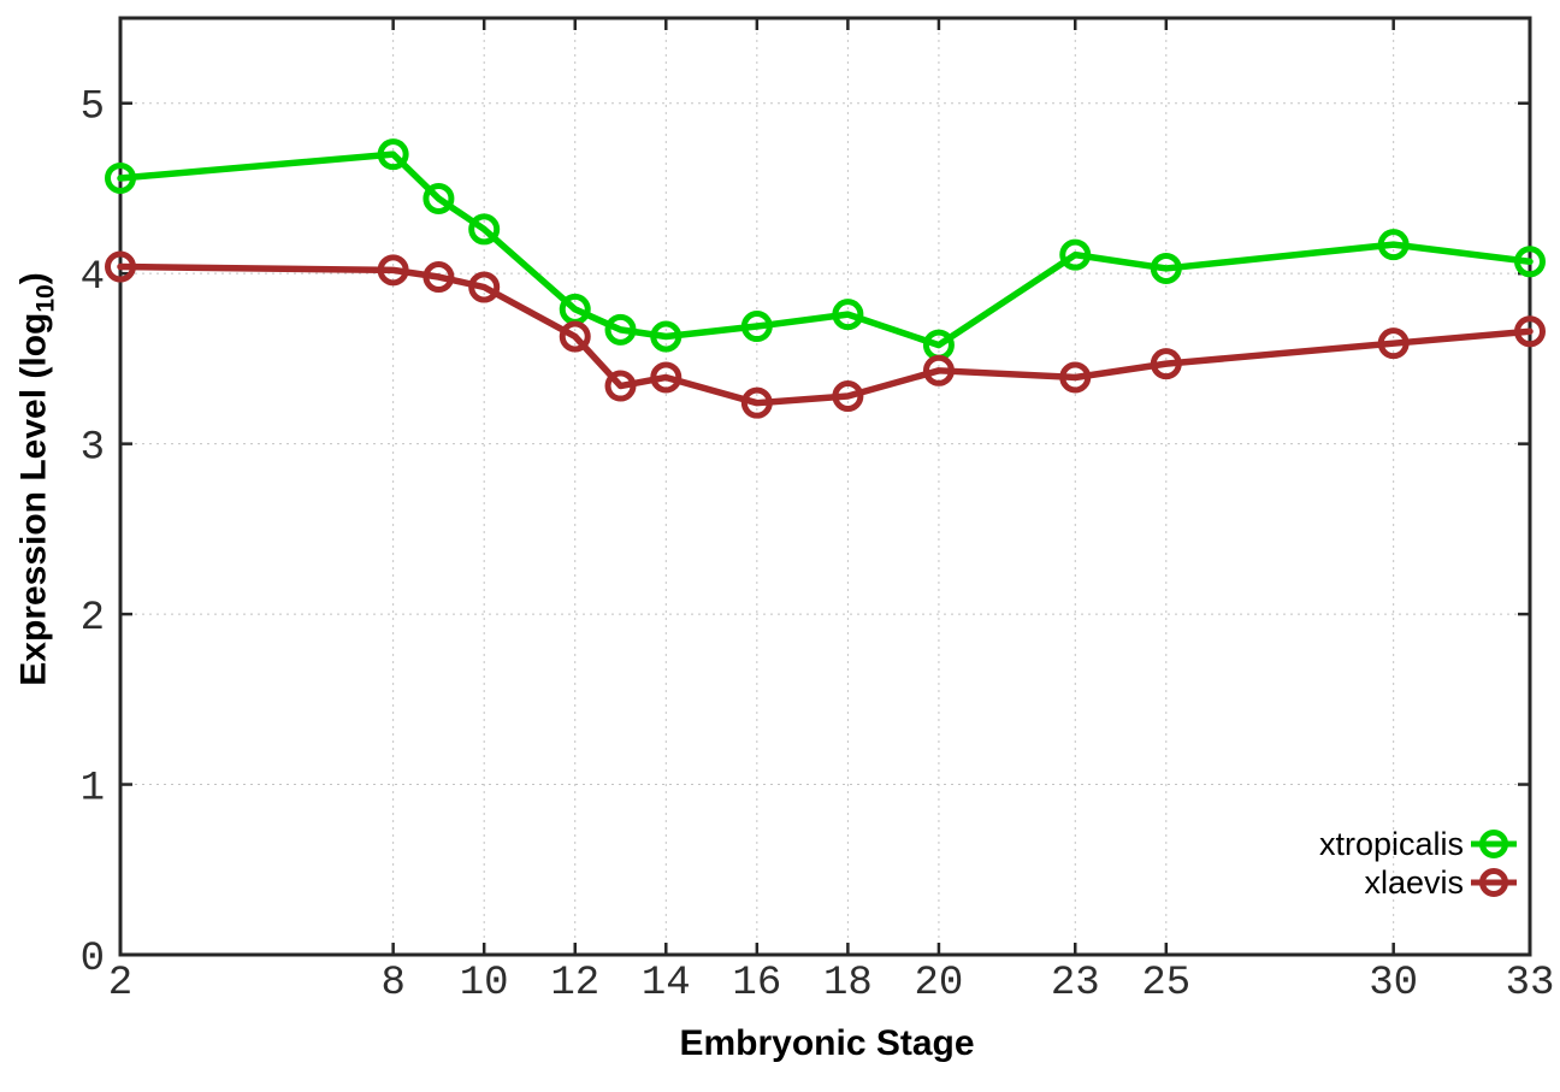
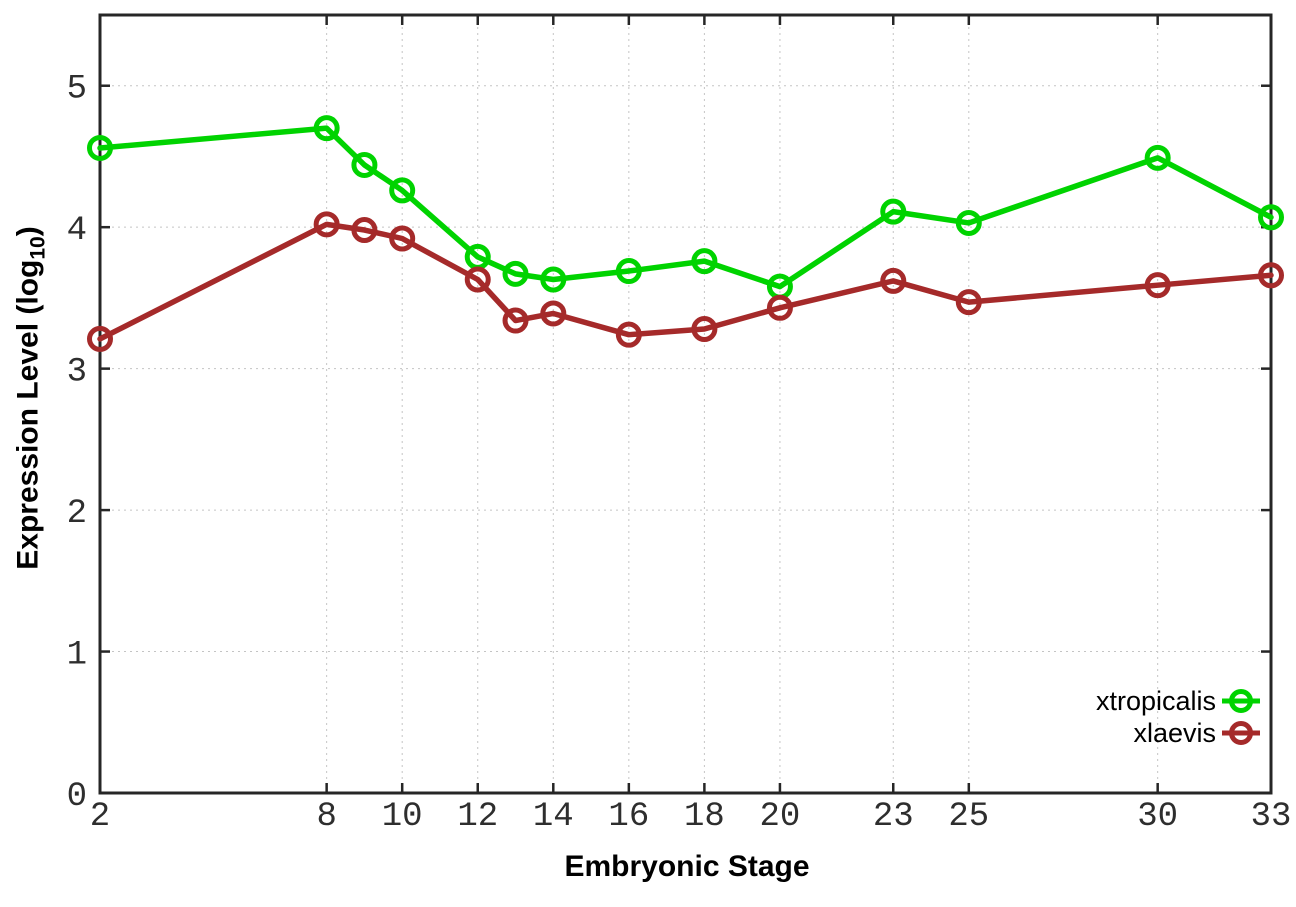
xlaevis/2: 4.04 -> 3.21
xlaevis/23: 3.39 -> 3.62
xtropicalis/30: 4.17 -> 4.49
